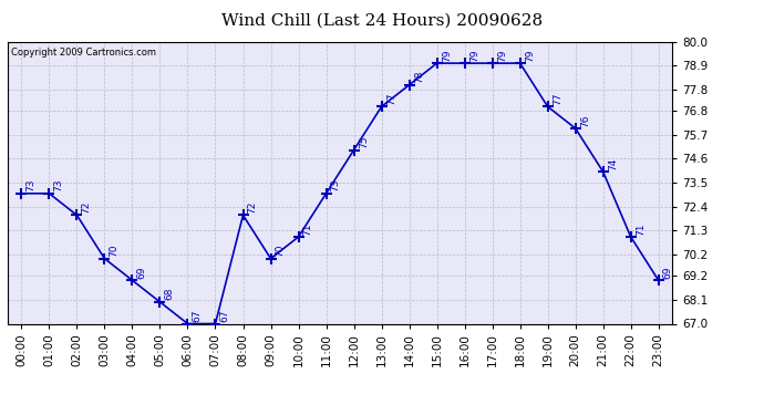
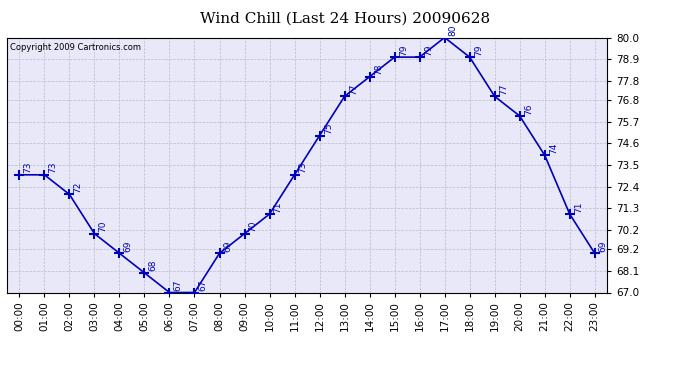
08:00: 72 -> 69
17:00: 79 -> 80
